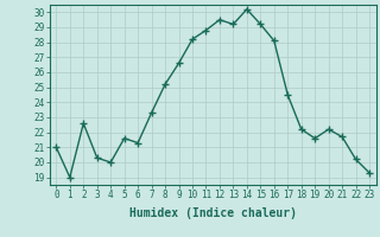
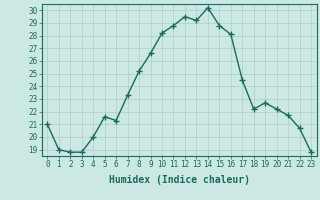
2: 22.6 -> 18.8
3: 20.3 -> 18.8
15: 29.2 -> 28.8
19: 21.6 -> 22.7
22: 20.2 -> 20.7
23: 19.3 -> 18.8
